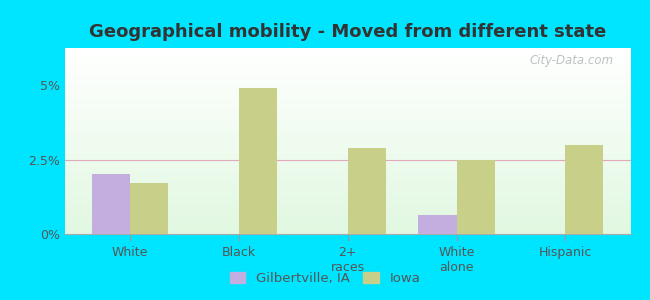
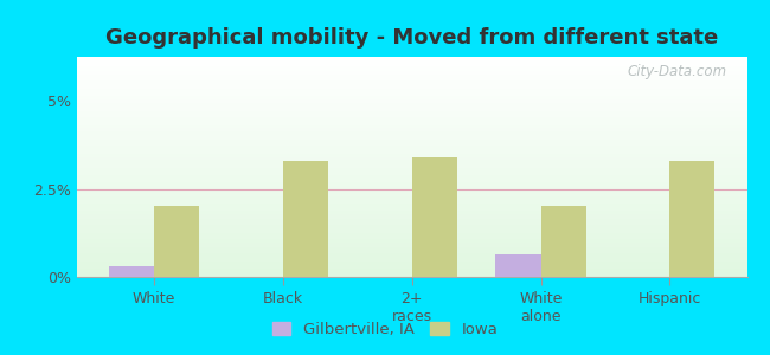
Gilbertville, IA/White: 2.00% -> 0.30%
Iowa/White: 1.7% -> 2.0%
Iowa/Black: 4.9% -> 3.3%
Iowa/2+ races: 2.9% -> 3.4%
Iowa/White alone: 2.5% -> 2.0%
Iowa/Hispanic: 3.0% -> 3.3%
